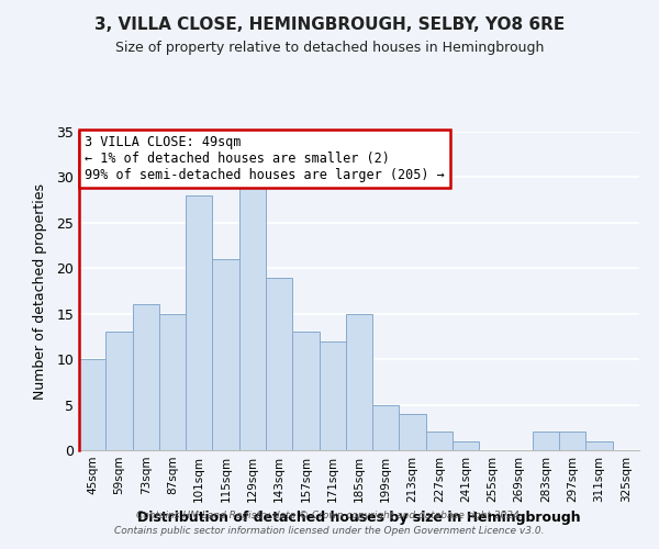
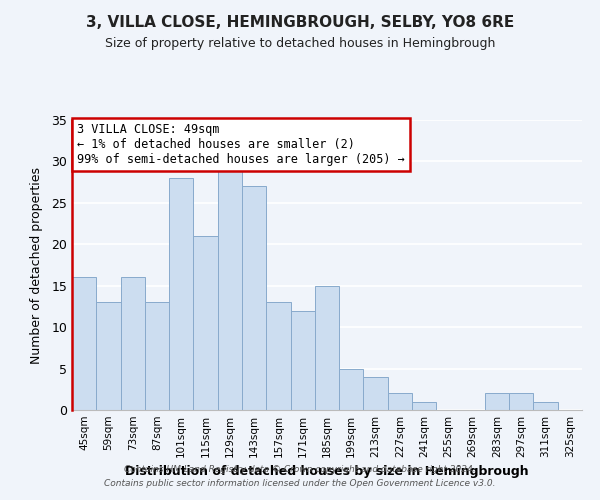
45sqm: 10 -> 16
87sqm: 15 -> 13
143sqm: 19 -> 27
